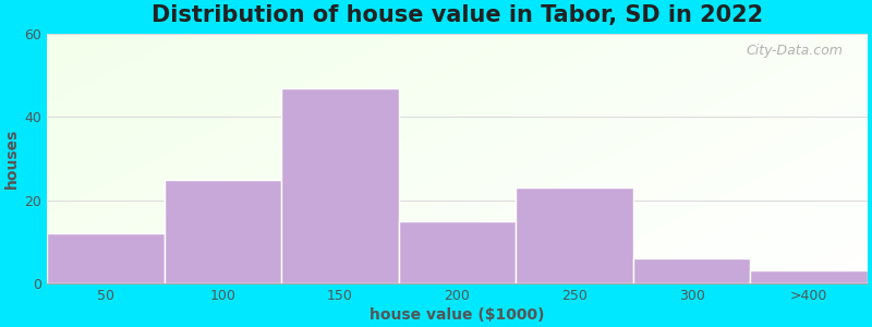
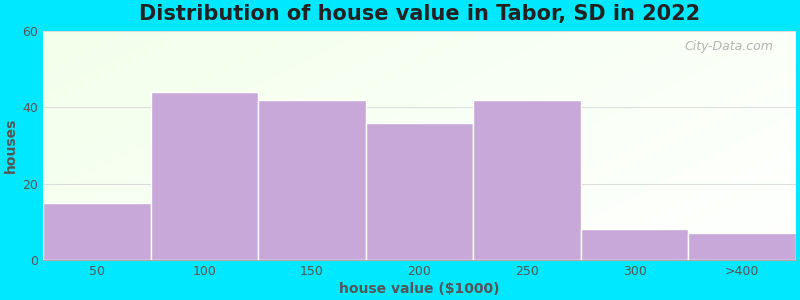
50: 12 -> 15
100: 25 -> 44
150: 47 -> 42
200: 15 -> 36
250: 23 -> 42
300: 6 -> 8
>400: 3 -> 7
